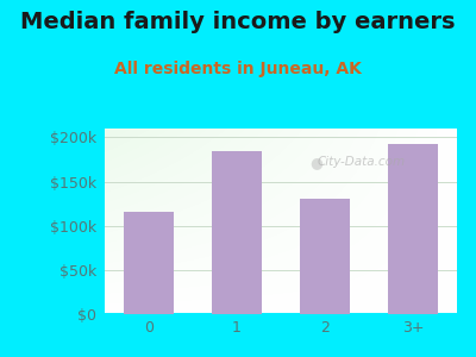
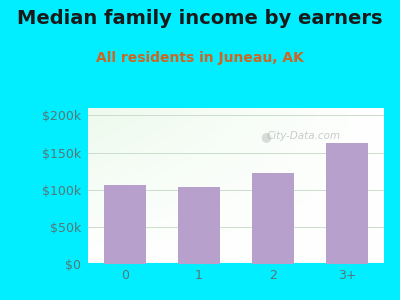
0: $116k -> $107k
1: $184k -> $103k
2: $130k -> $122k
3+: $192k -> $163k
